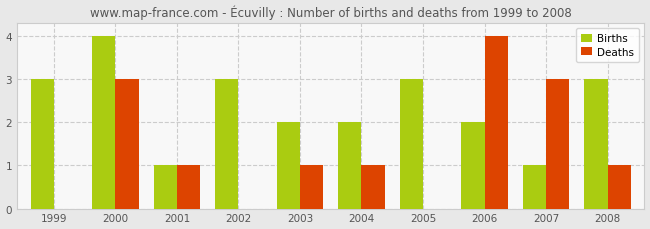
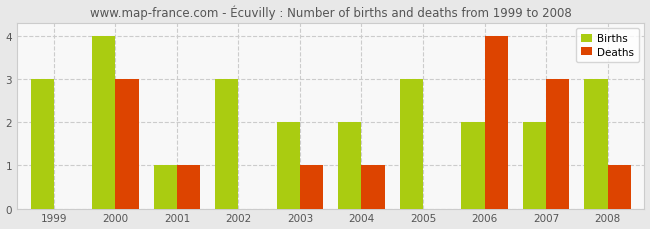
Births/2007: 1 -> 2
